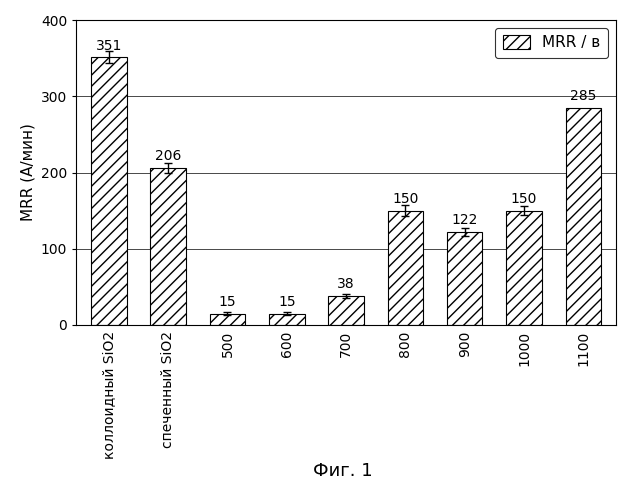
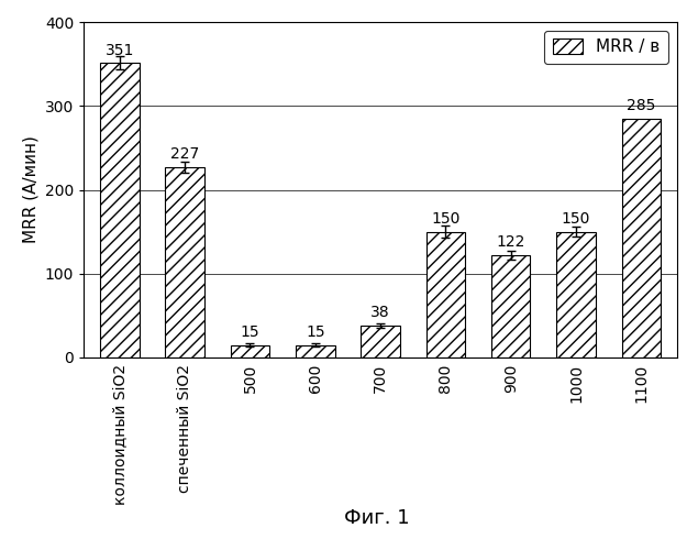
спеченный SiO2: 206 -> 227
